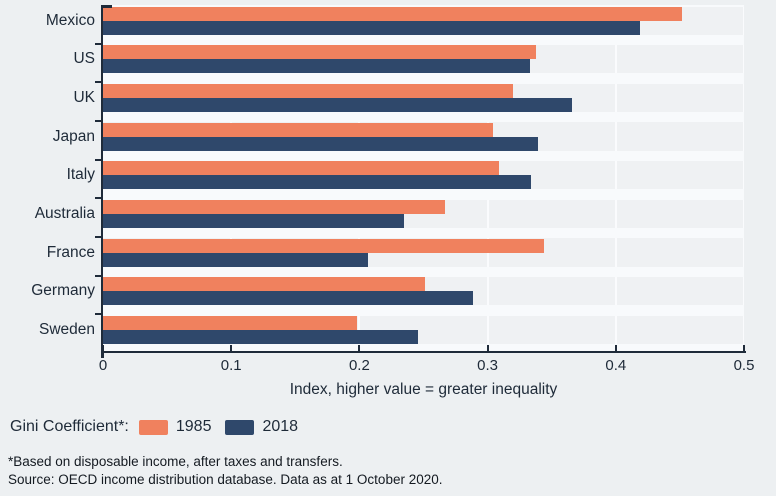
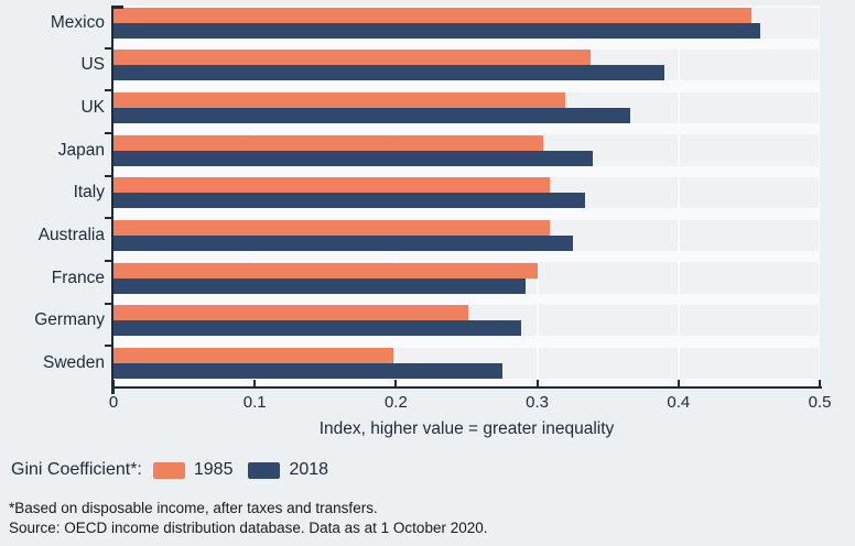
2018/Mexico: 0.419 -> 0.458
2018/US: 0.333 -> 0.390
1985/Australia: 0.267 -> 0.309
2018/Australia: 0.235 -> 0.325
1985/France: 0.344 -> 0.300
2018/France: 0.207 -> 0.292
2018/Sweden: 0.246 -> 0.275
